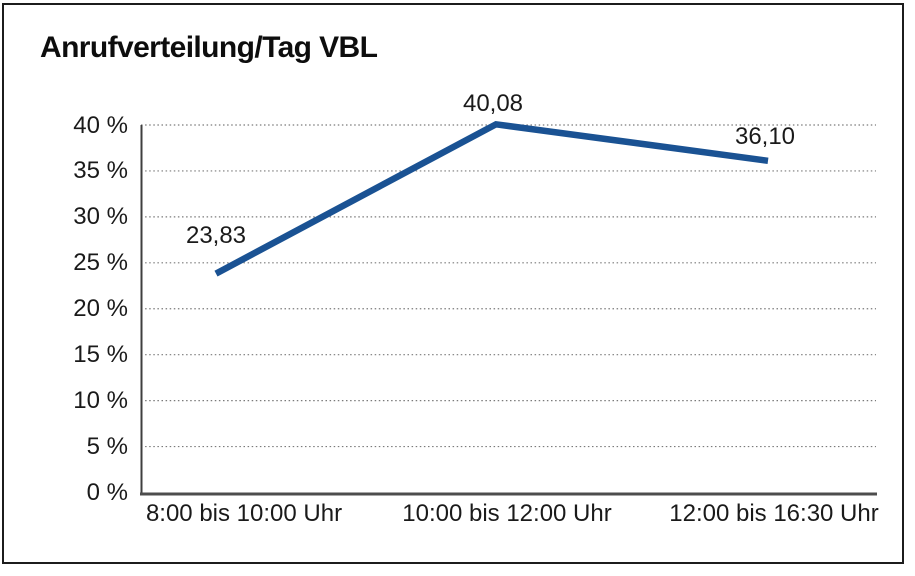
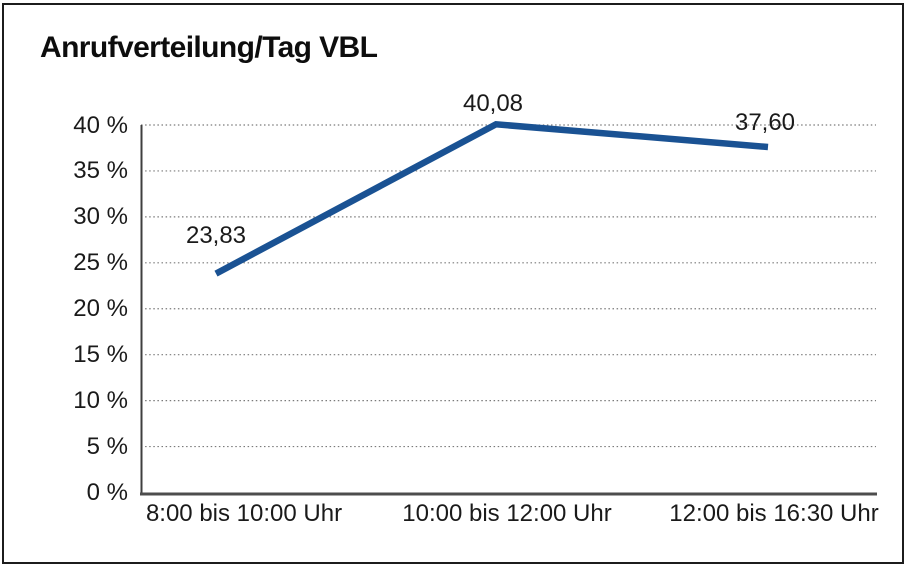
12:00 bis 16:30 Uhr: 36,10 -> 37,60
